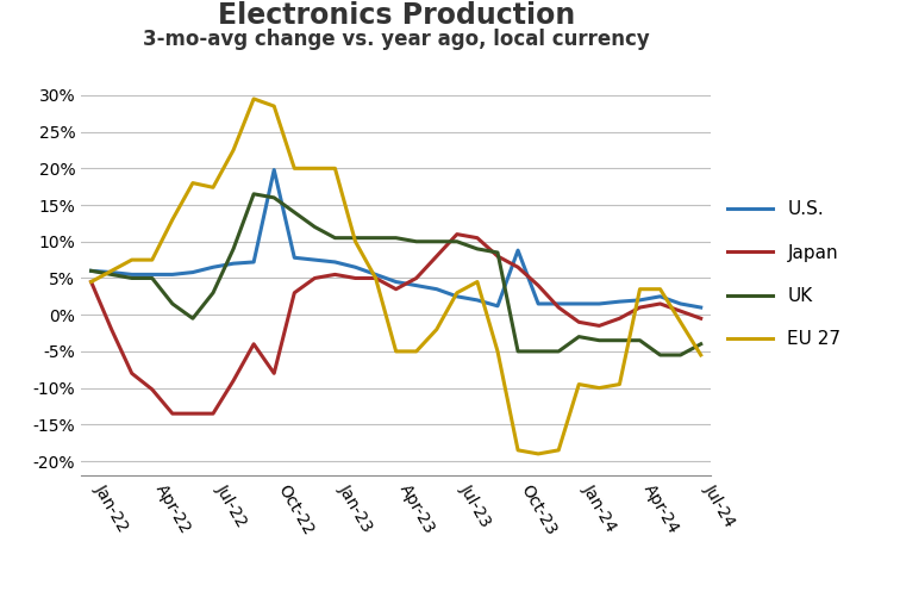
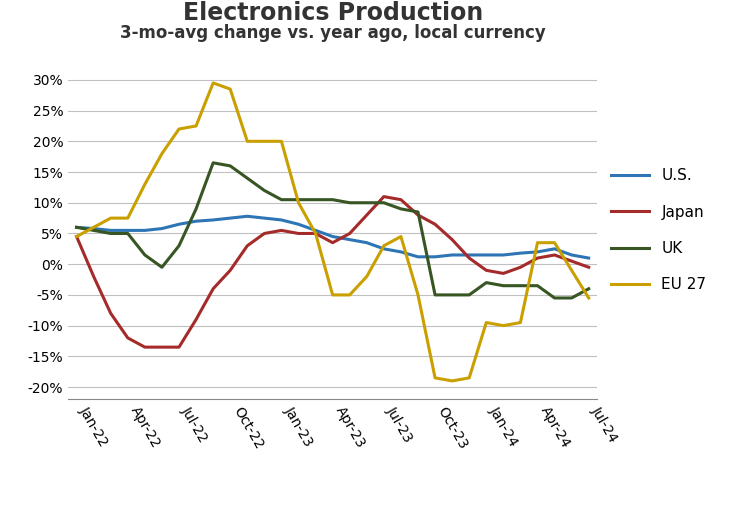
Japan/Apr-22: -10.2% -> -12.0%
EU 27/Jul-22: 17.4% -> 22.0%
U.S./Oct-22: 19.8% -> 7.5%
Japan/Oct-22: -8.0% -> -1.0%
U.S./Oct-23: 8.8% -> 1.2%
